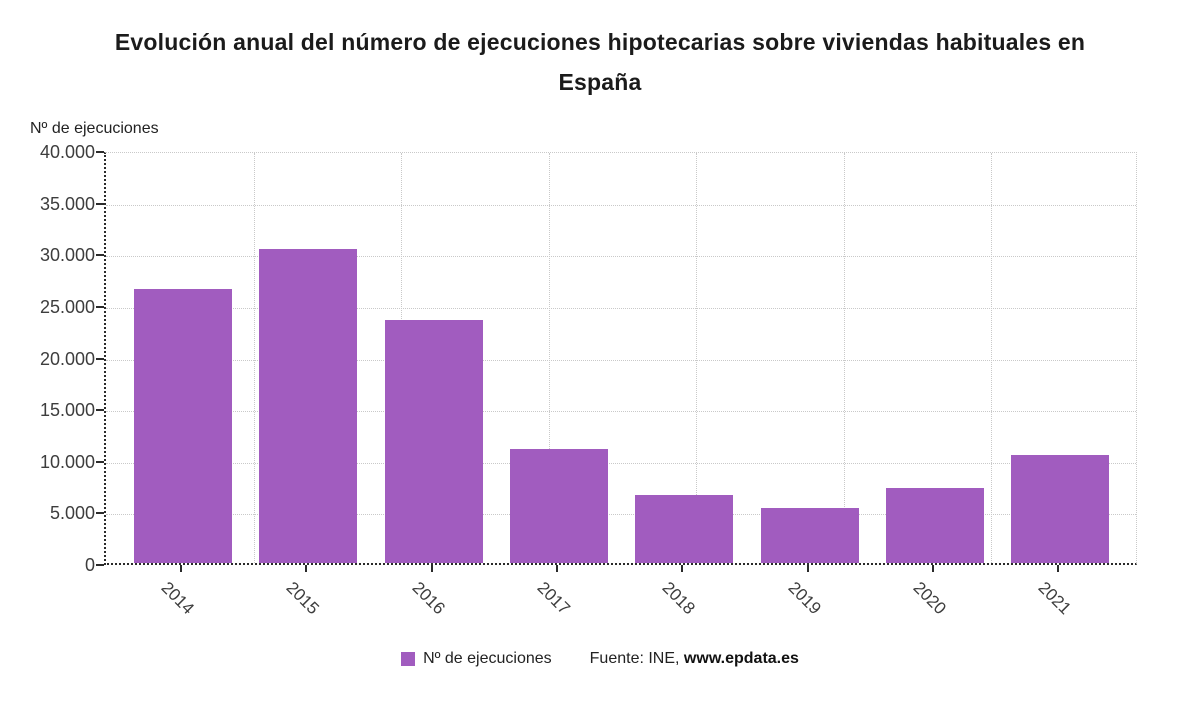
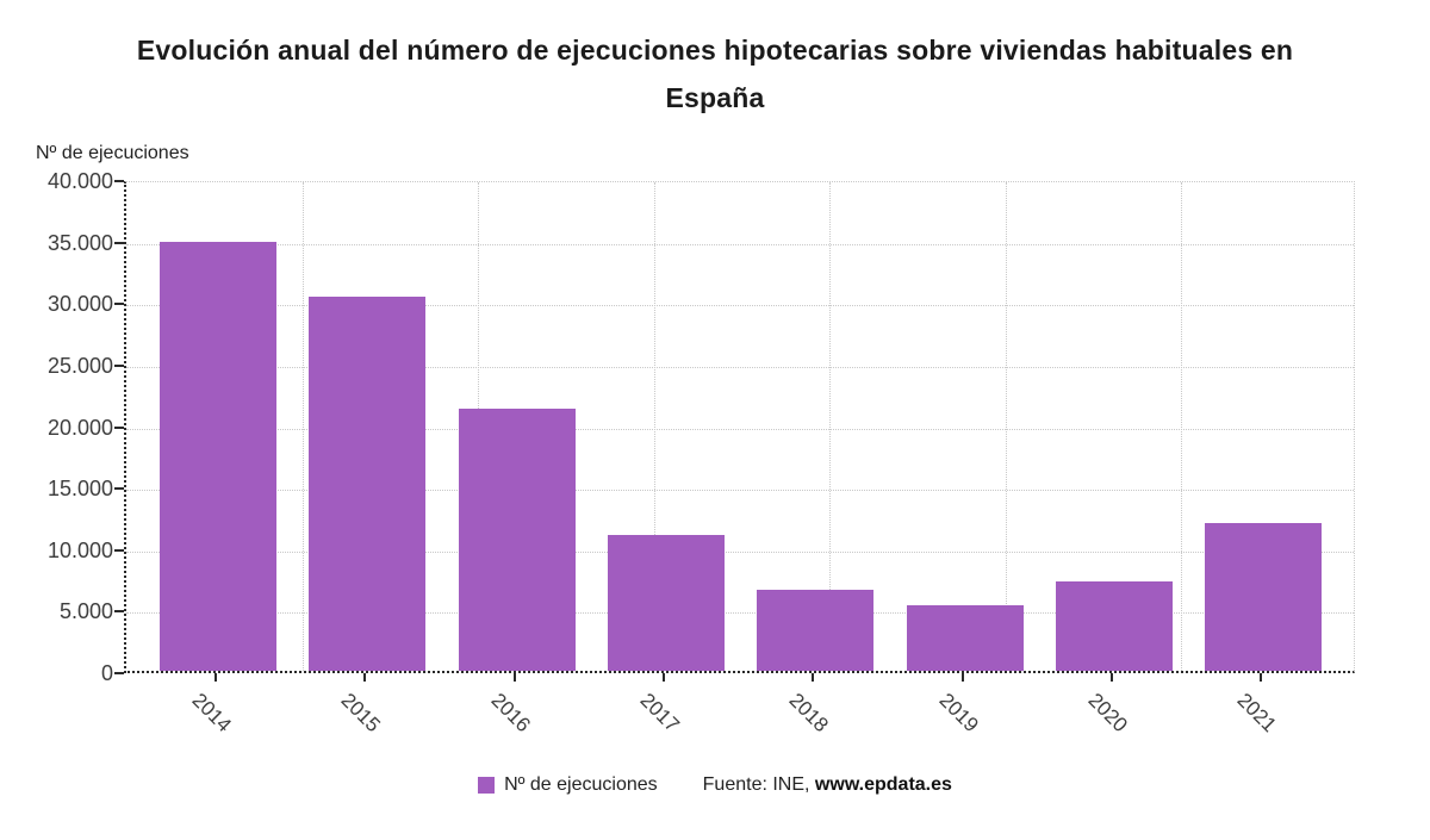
2014: 26500 -> 34900
2016: 23500 -> 21300
2021: 10500 -> 12000
